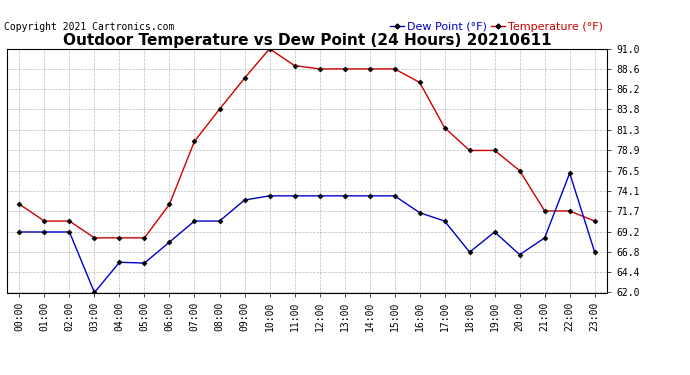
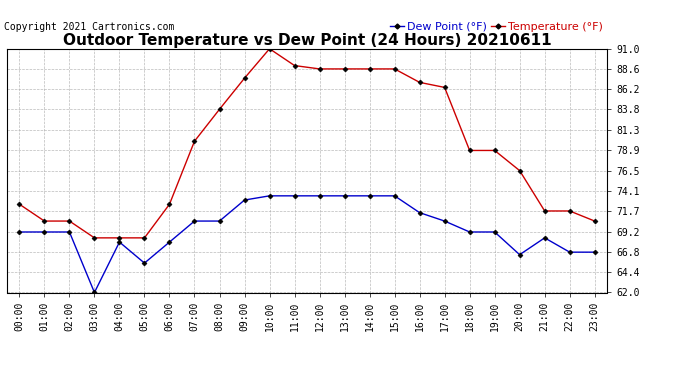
Dew Point (°F)/04:00: 65.6 -> 68.0
Temperature (°F)/17:00: 81.6 -> 86.4
Dew Point (°F)/18:00: 66.8 -> 69.2
Dew Point (°F)/22:00: 76.2 -> 66.8
